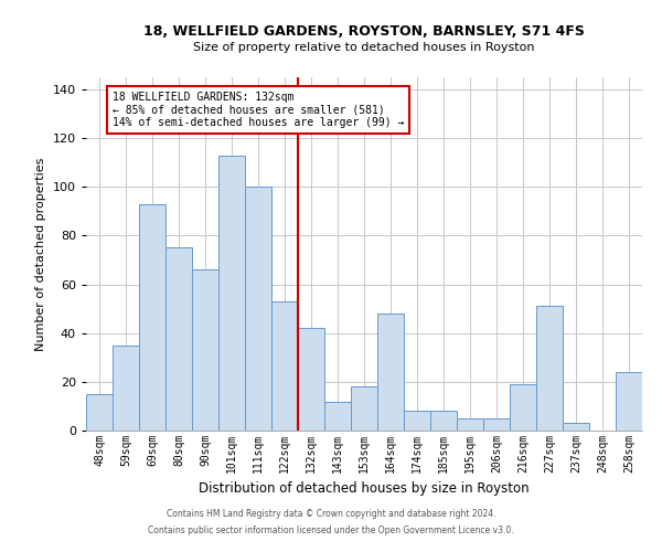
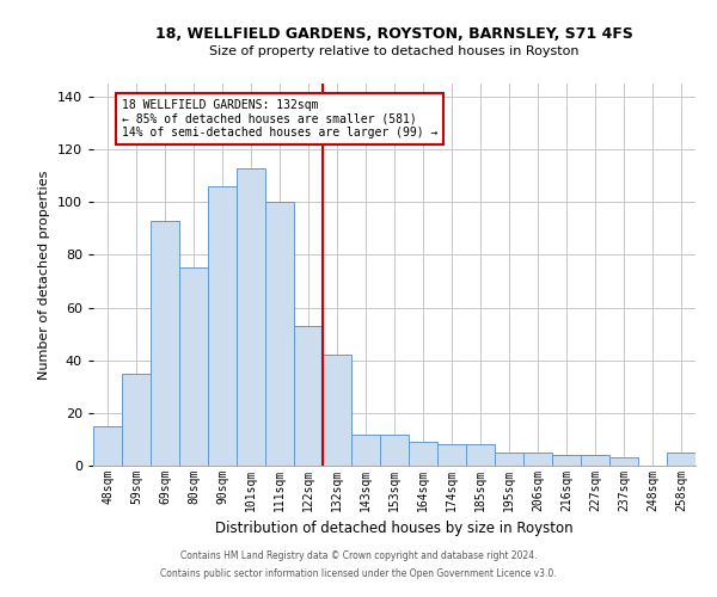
90sqm: 66 -> 106
153sqm: 18 -> 12
164sqm: 48 -> 9
216sqm: 19 -> 4
227sqm: 51 -> 4
258sqm: 24 -> 5
